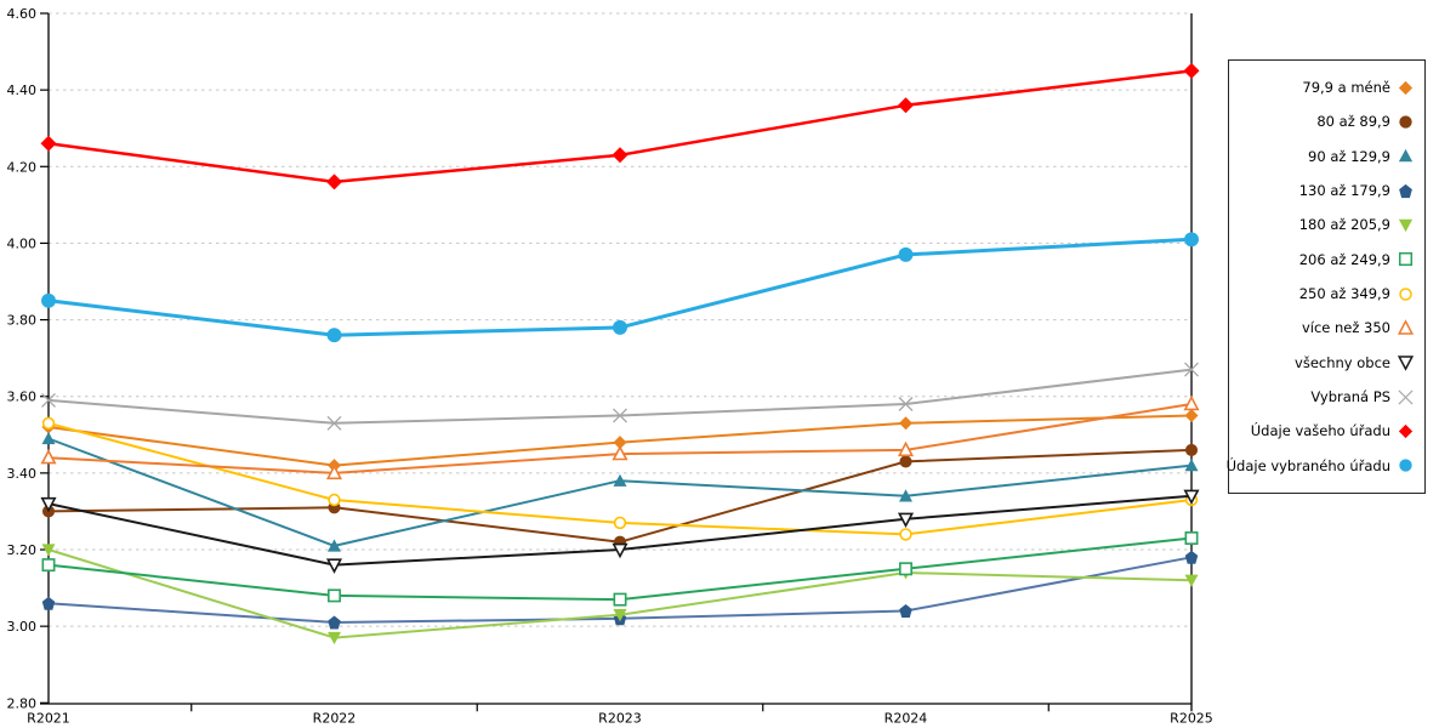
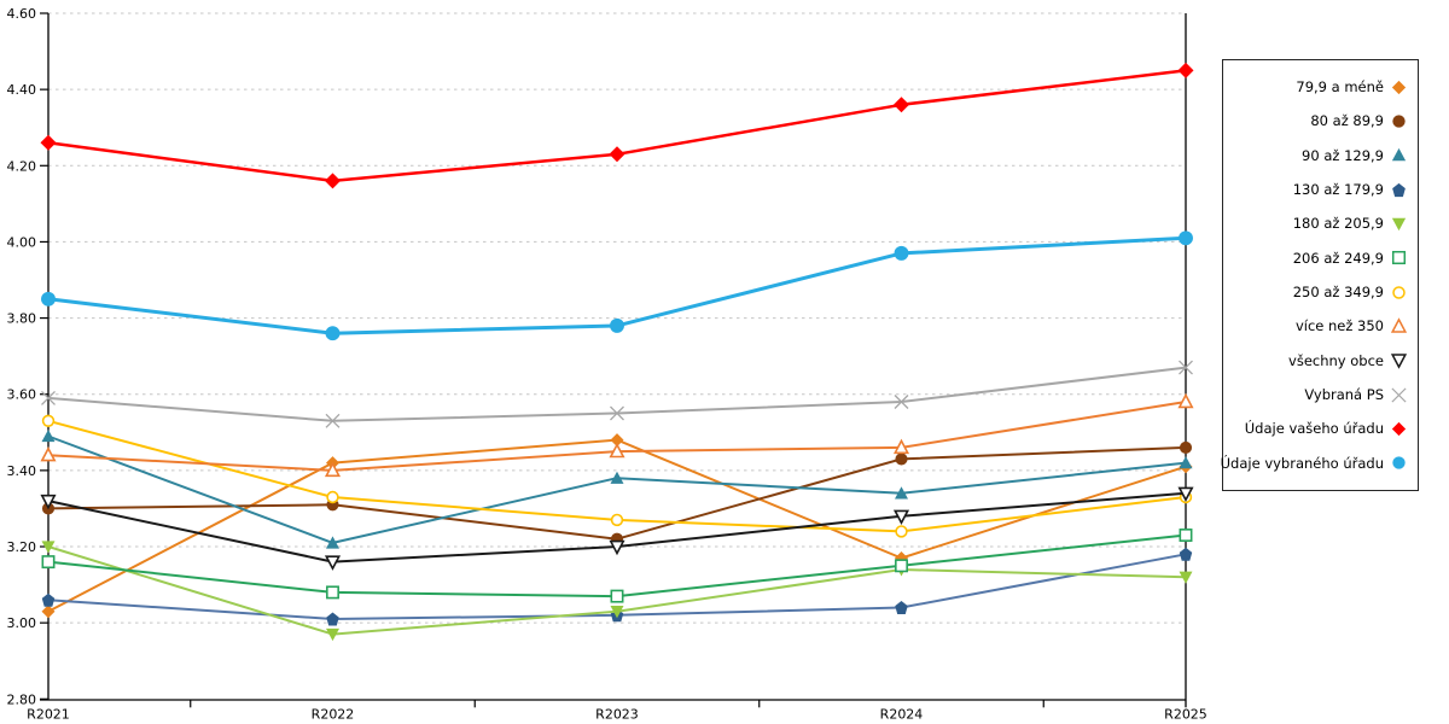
79,9 a méně/R2021: 3.52 -> 3.03
79,9 a méně/R2024: 3.53 -> 3.17
79,9 a méně/R2025: 3.55 -> 3.41
